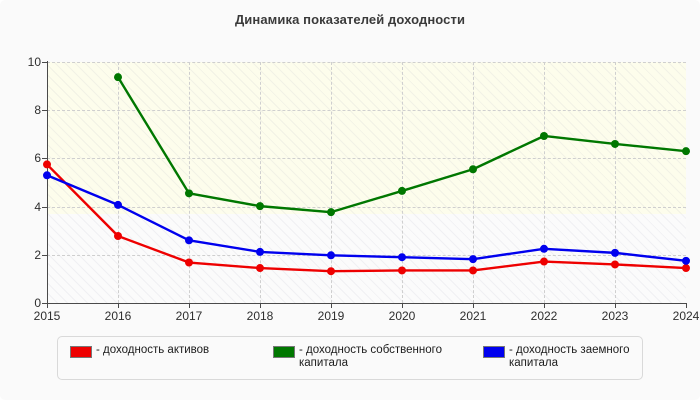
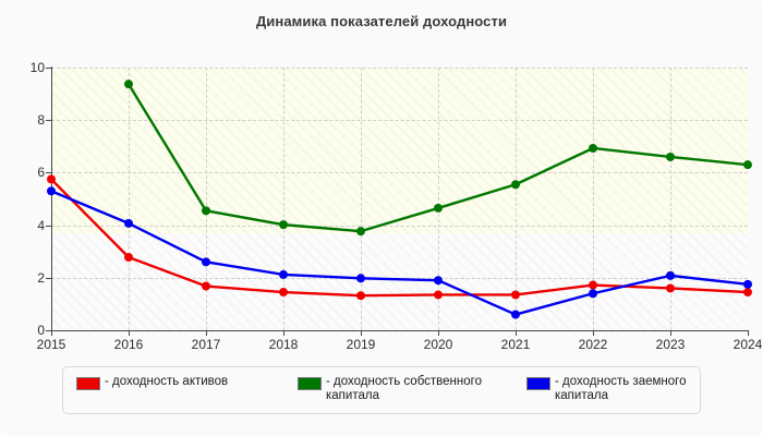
- доходность заемного капитала/2021: 1.8 -> 0.6
- доходность заемного капитала/2022: 2.2 -> 1.4
